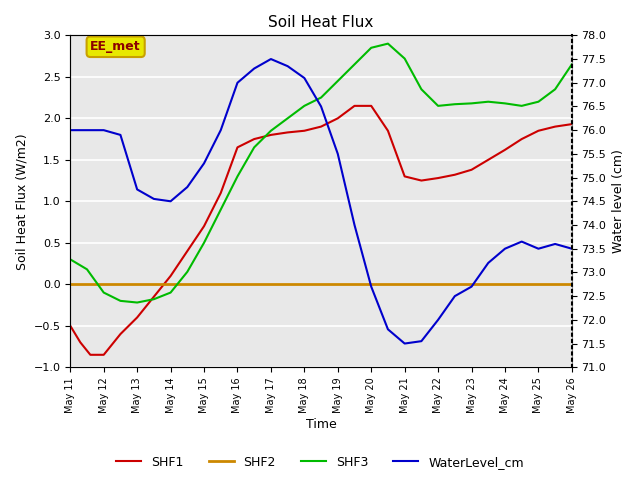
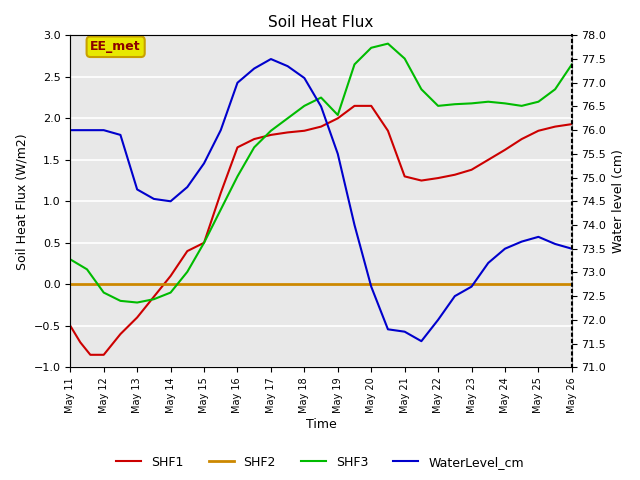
SHF1/May 15: 0.70 -> 0.50
SHF3/May 19: 2.45 -> 2.04
WaterLevel_cm/May 21: 71.50 -> 71.75
WaterLevel_cm/May 25: 73.50 -> 73.75
